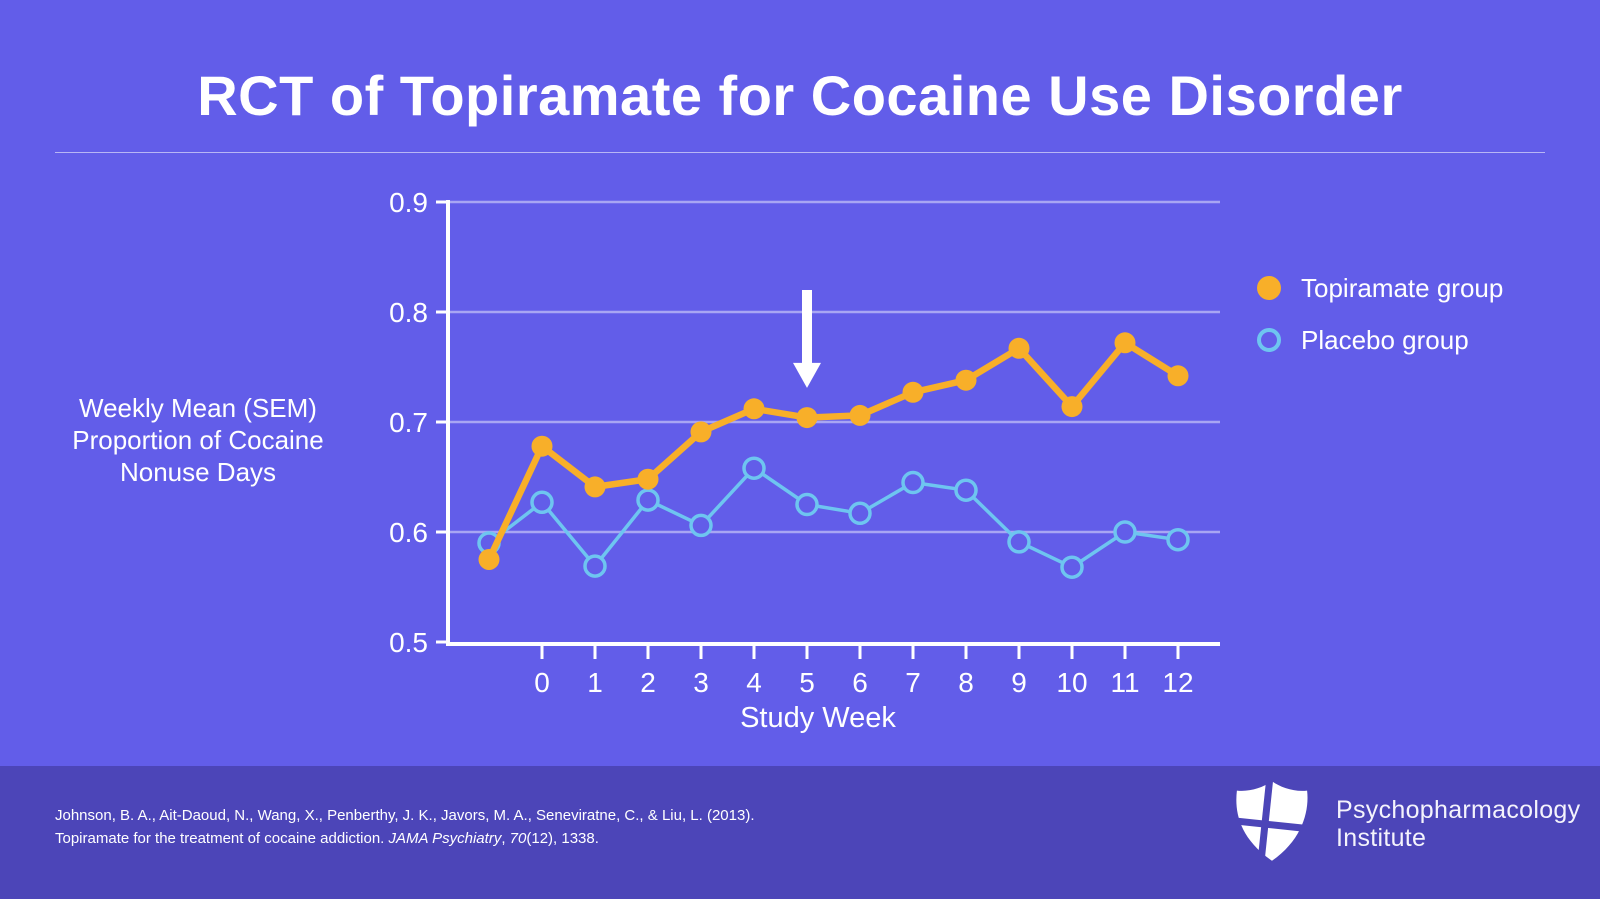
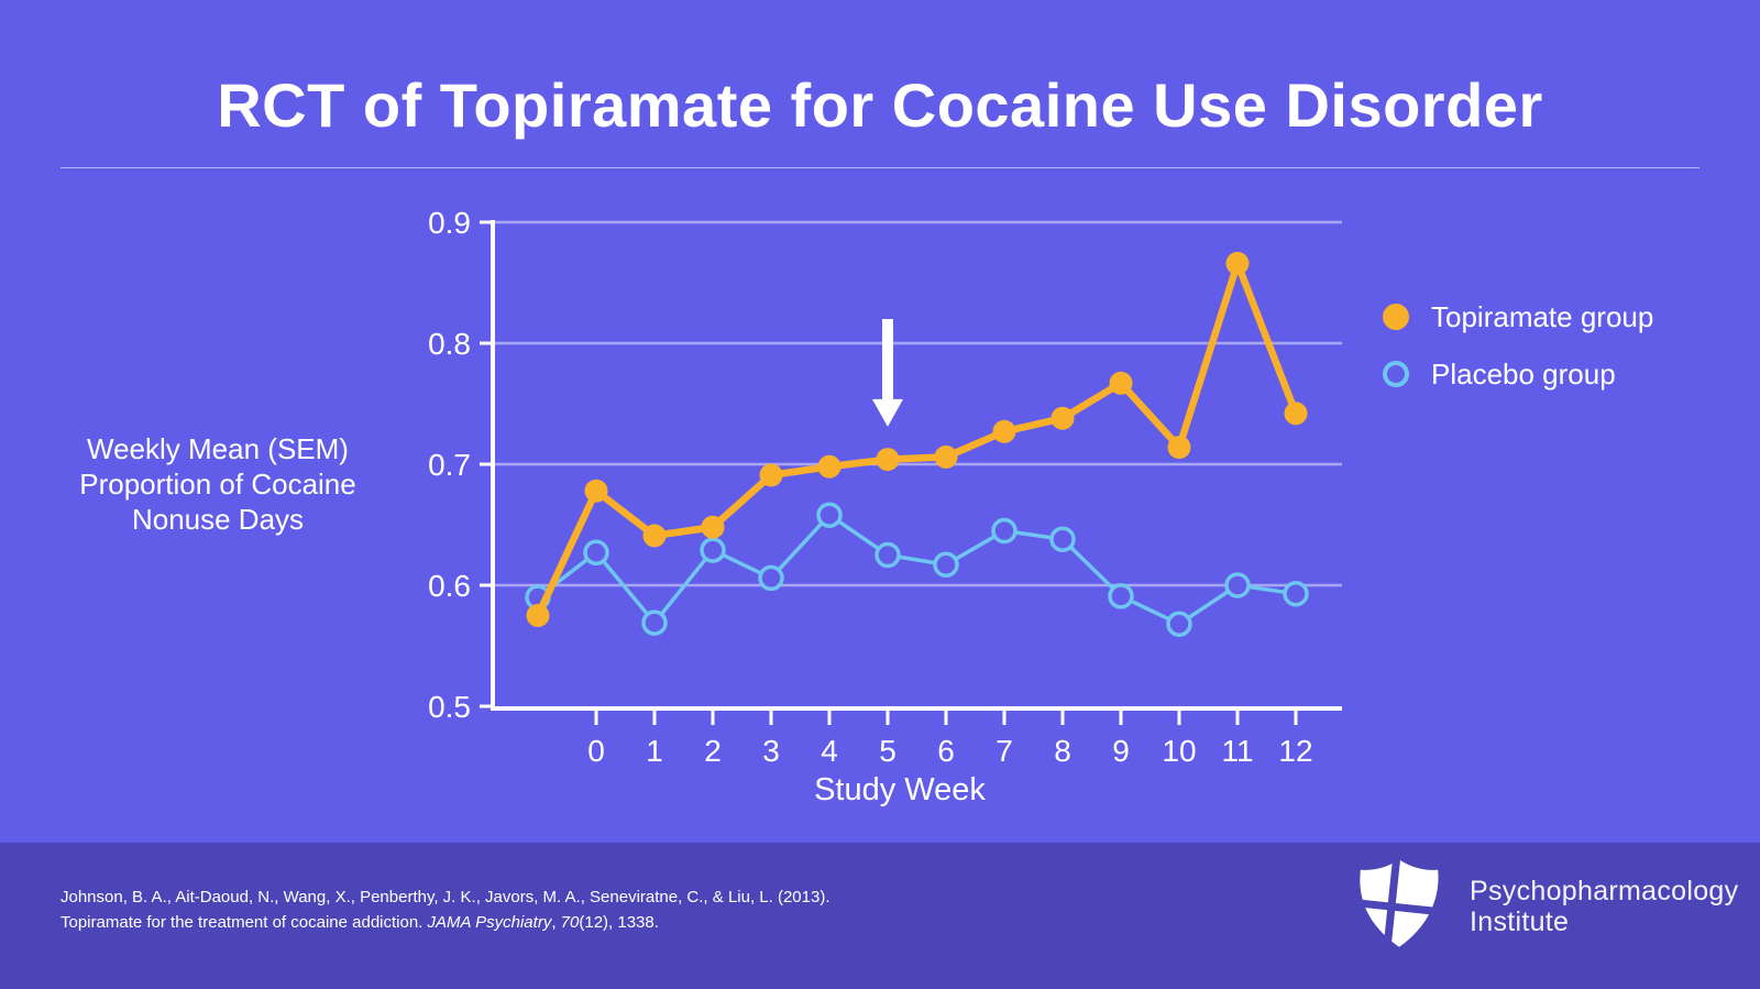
Topiramate group/4: 0.712 -> 0.698
Topiramate group/11: 0.772 -> 0.866
